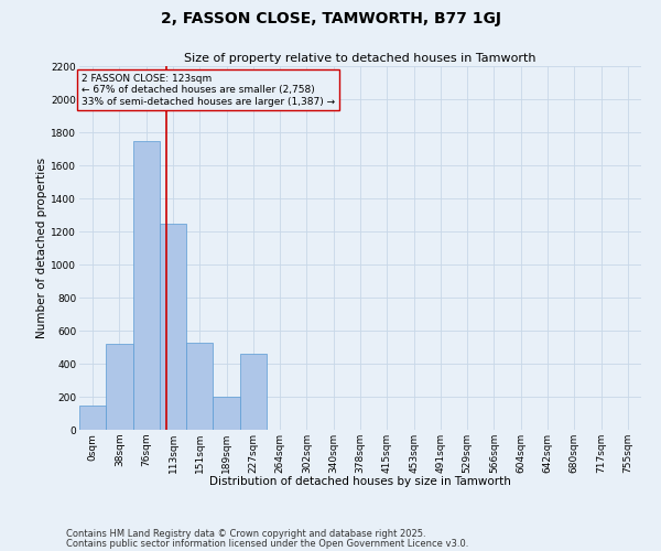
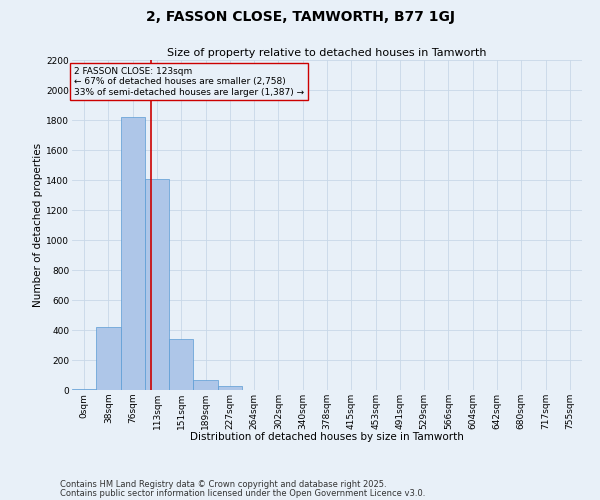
0sqm: 150 -> 10
38sqm: 520 -> 420
76sqm: 1750 -> 1820
113sqm: 1250 -> 1410
151sqm: 530 -> 340
189sqm: 200 -> 70
227sqm: 460 -> 30
